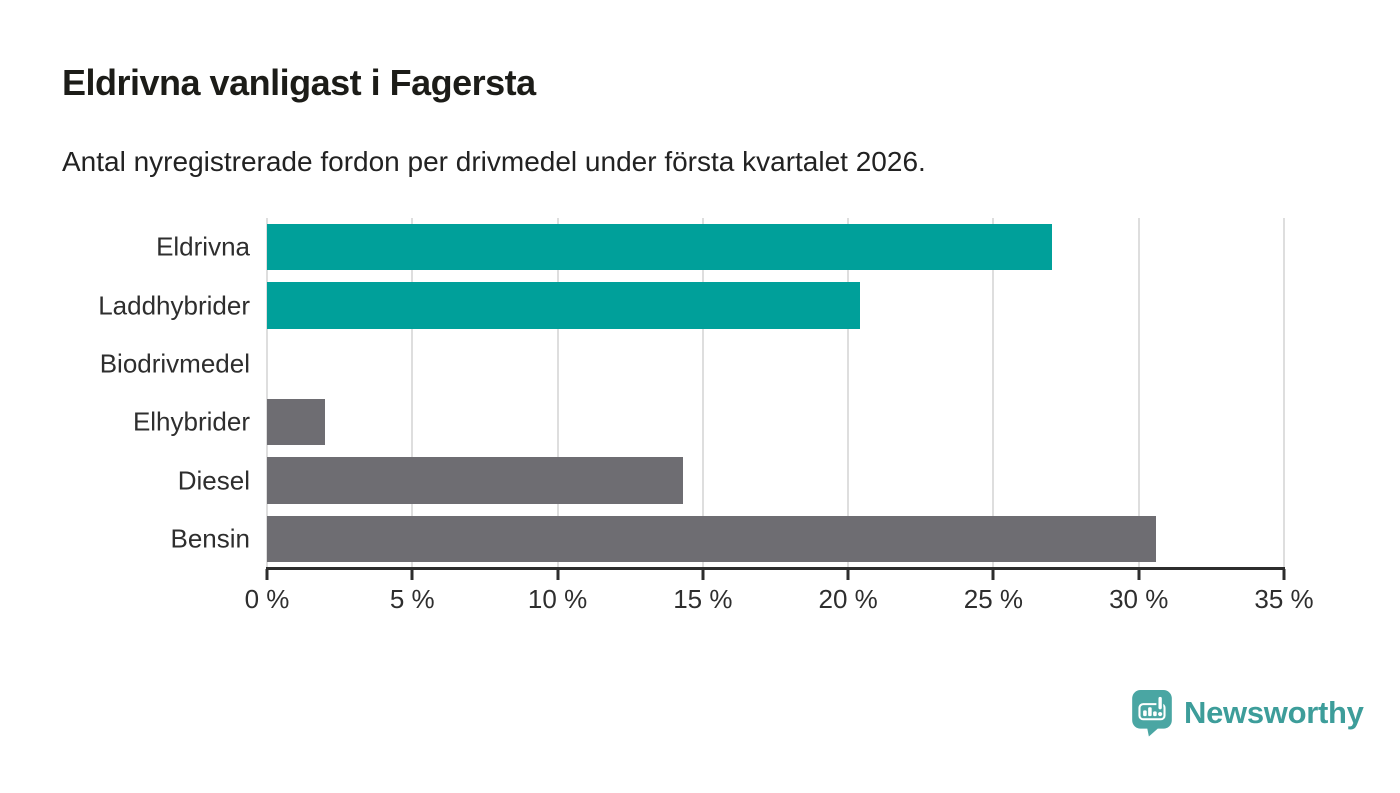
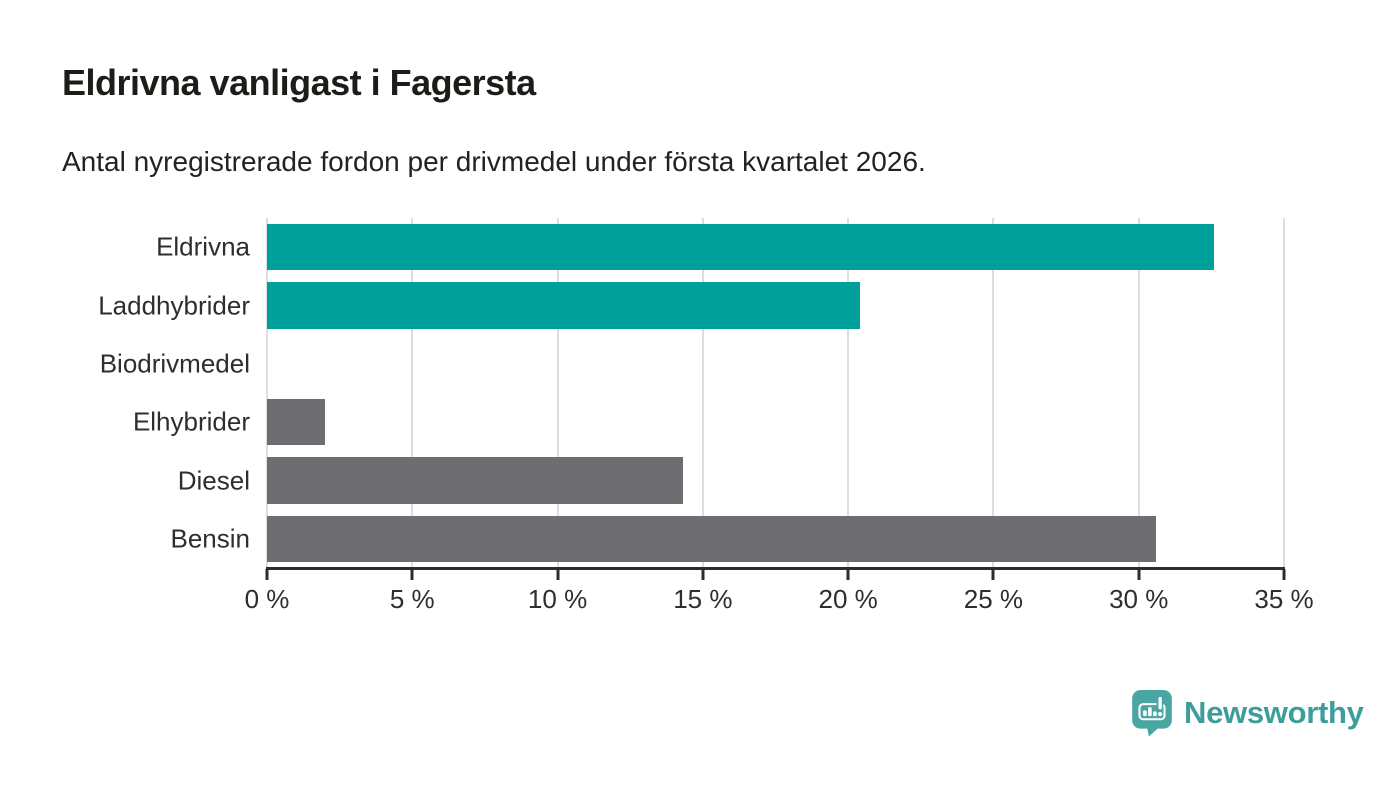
Eldrivna: 27.0% -> 32.6%
